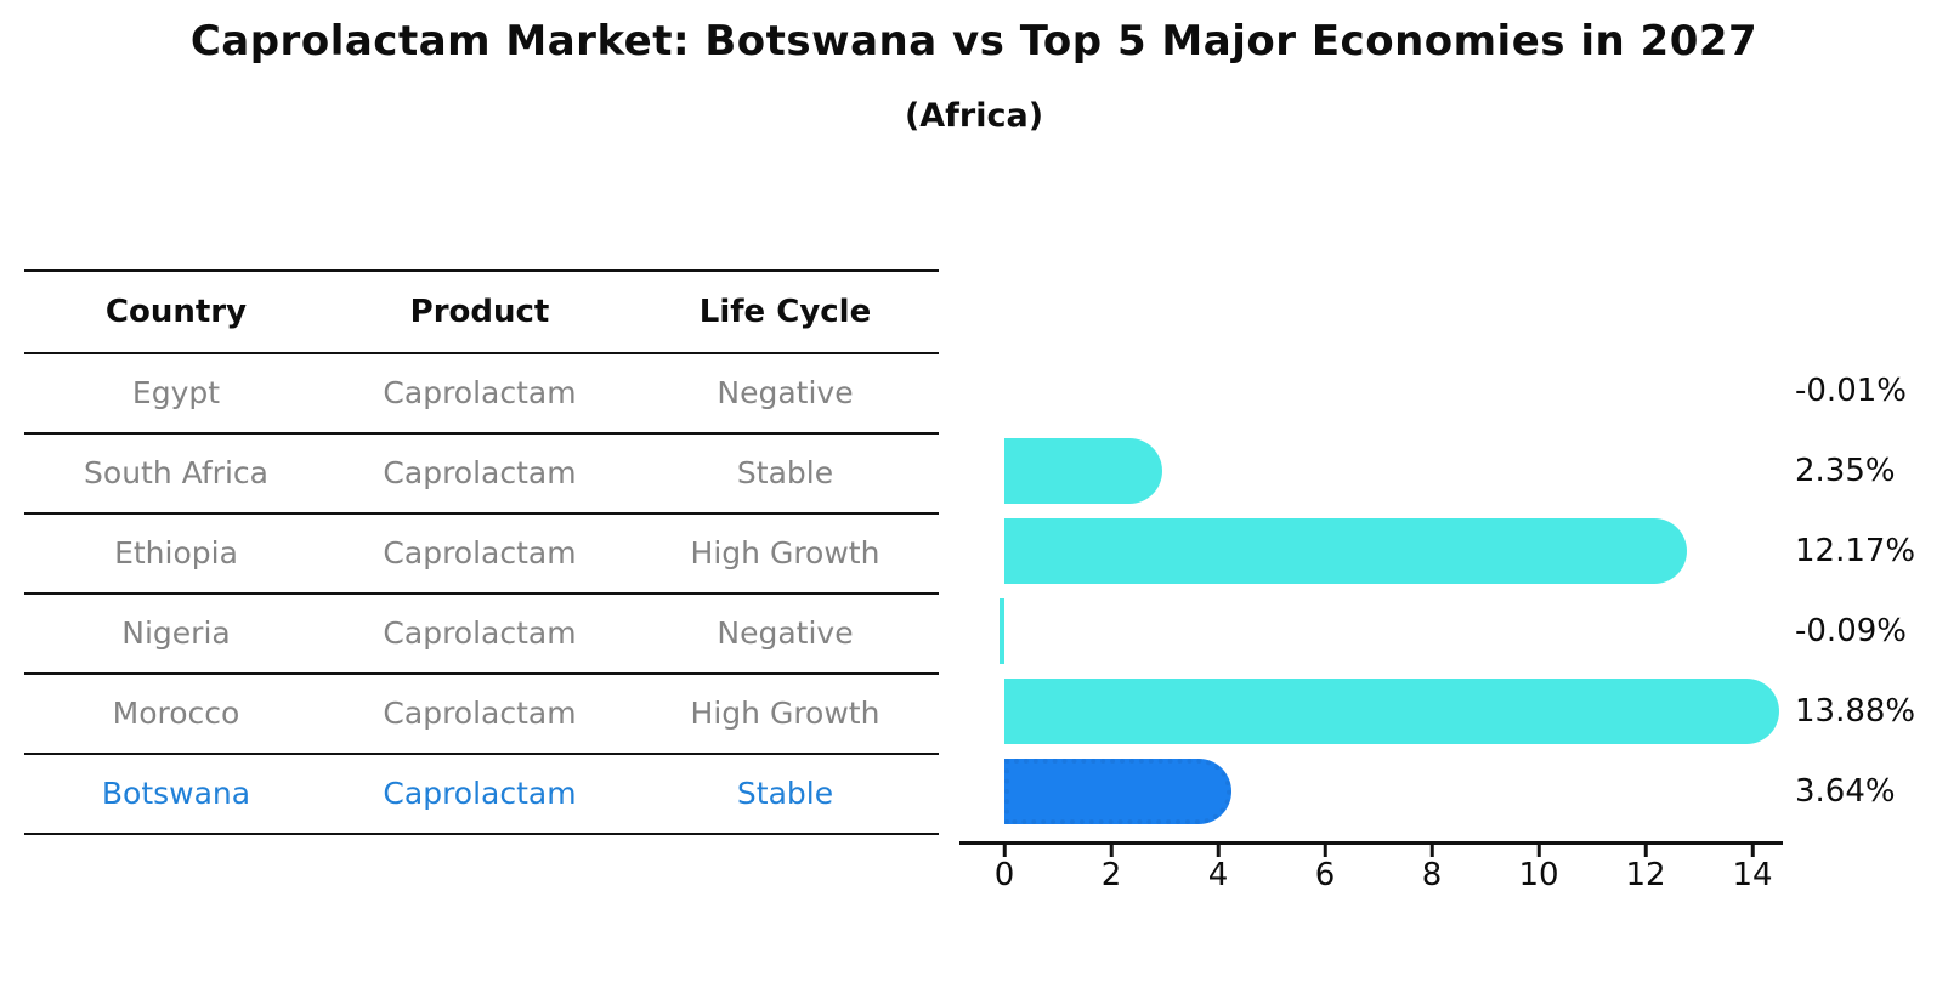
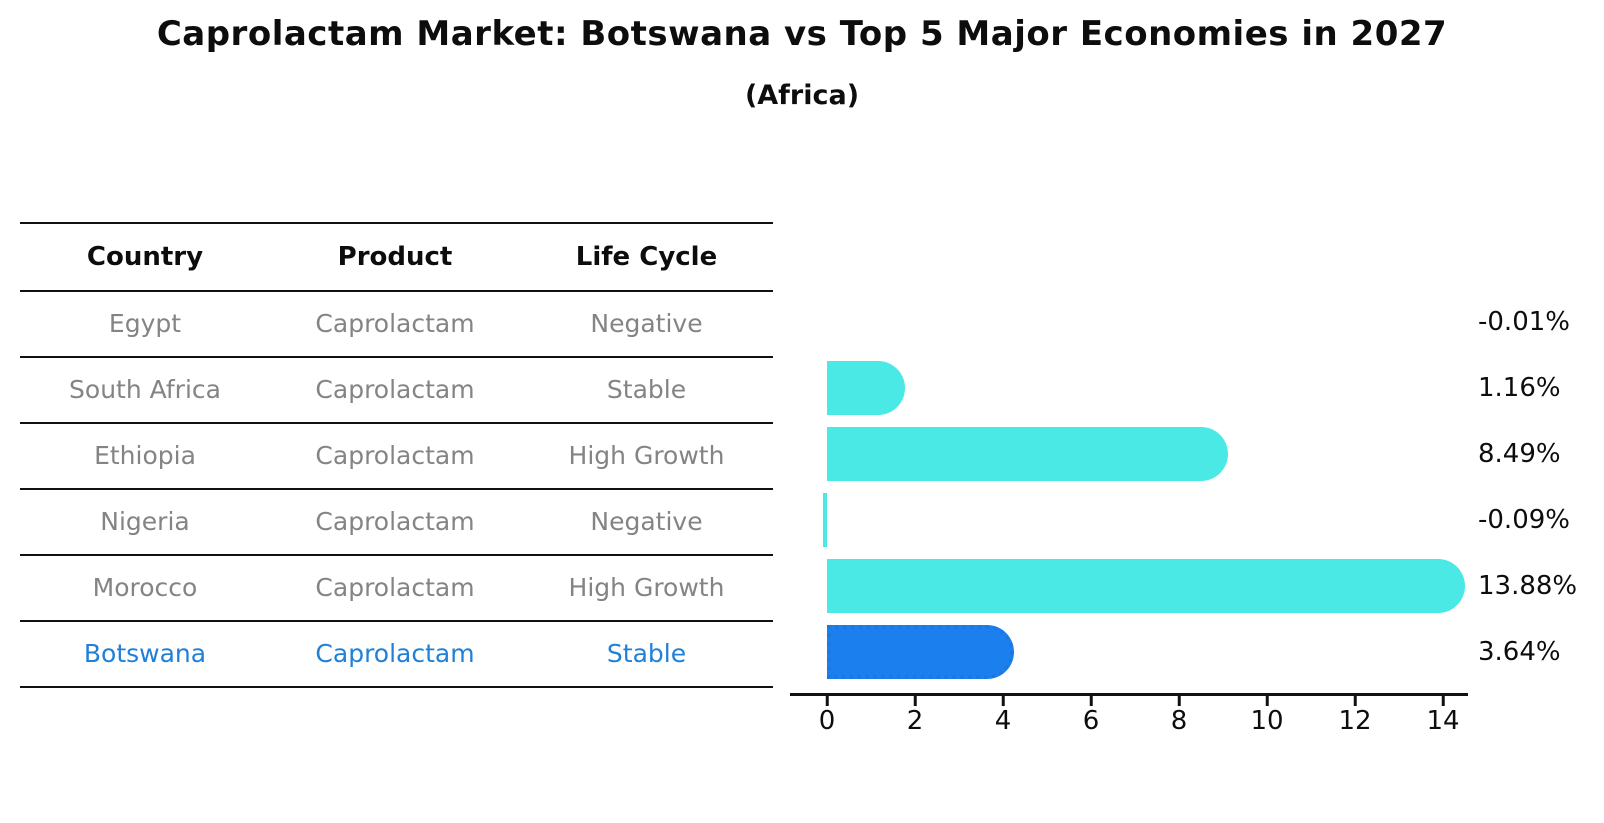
South Africa: 2.35% -> 1.16%
Ethiopia: 12.17% -> 8.49%
